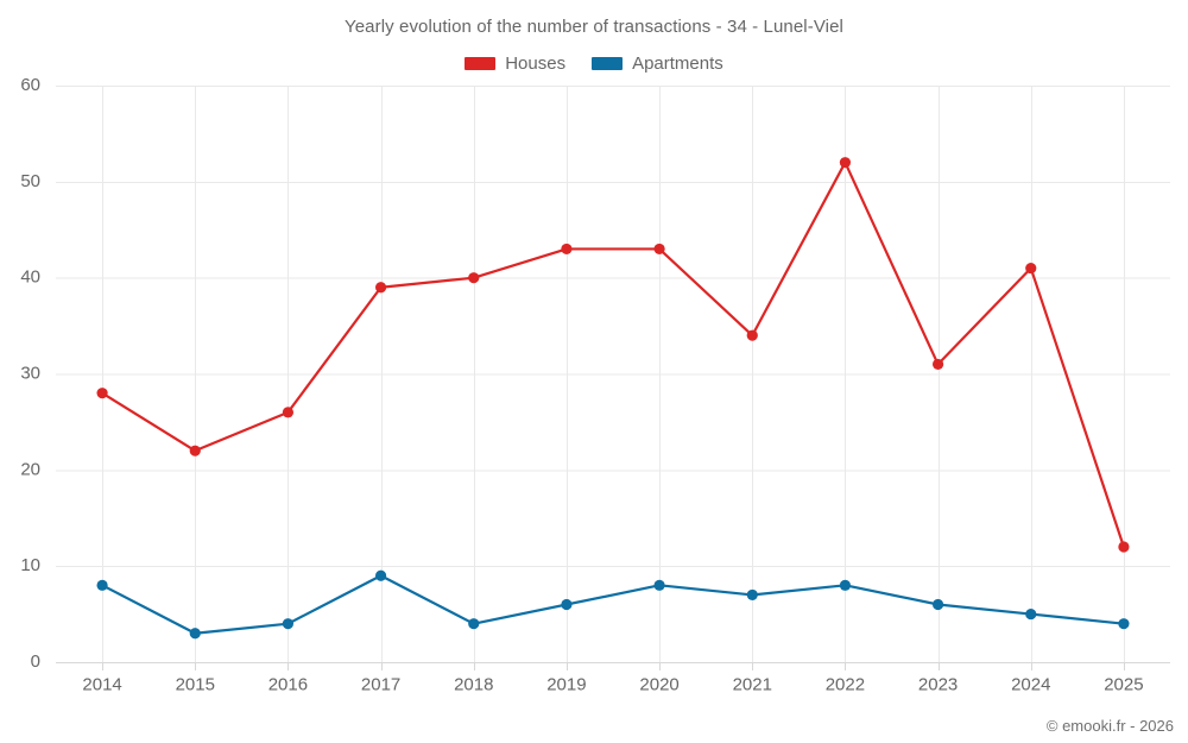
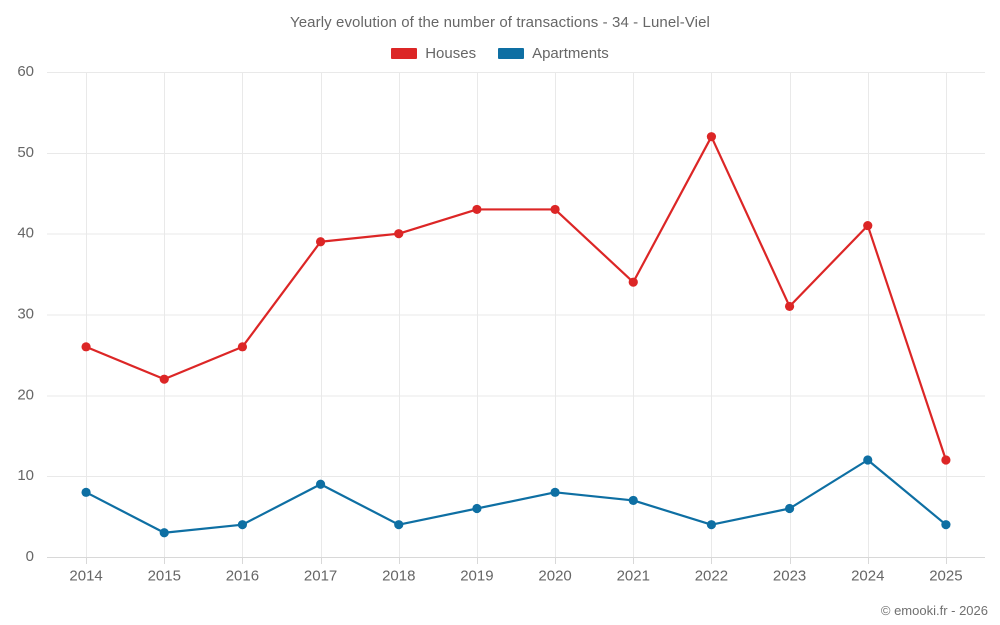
Houses/2014: 28 -> 26
Apartments/2022: 8 -> 4
Apartments/2024: 5 -> 12
